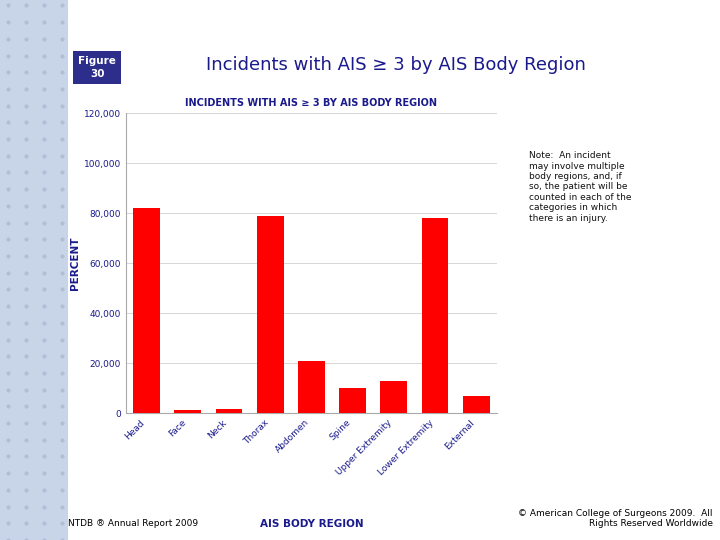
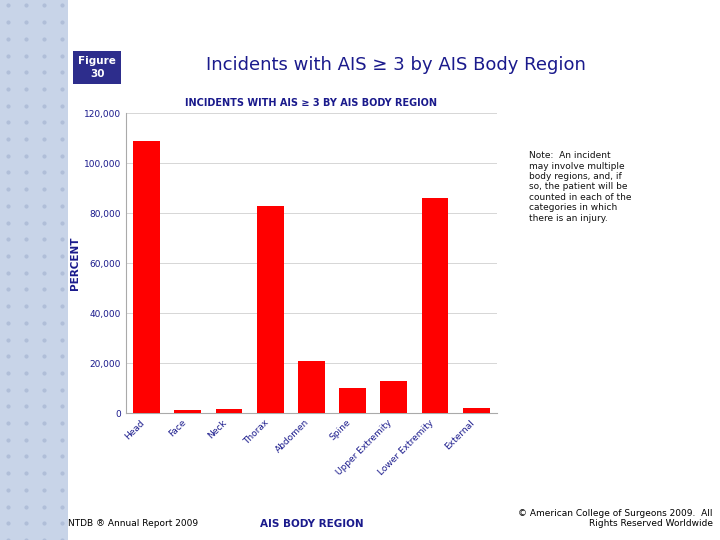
Head: 82,000 -> 109,000
Thorax: 79,000 -> 83,000
Lower Extremity: 78,000 -> 86,000
External: 7,000 -> 2,000
